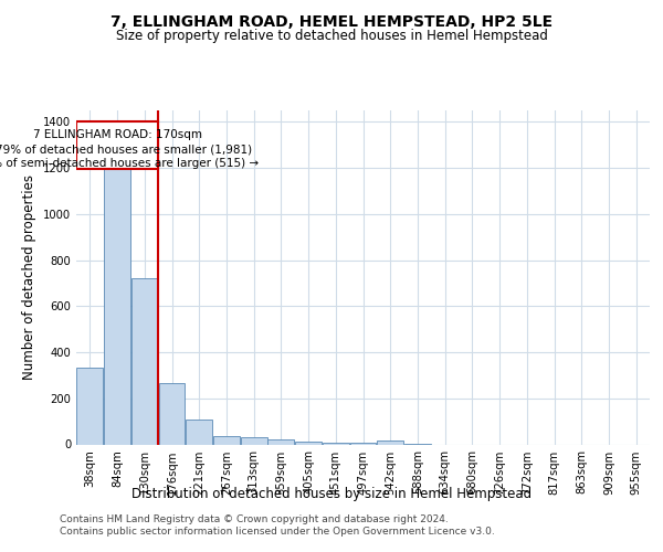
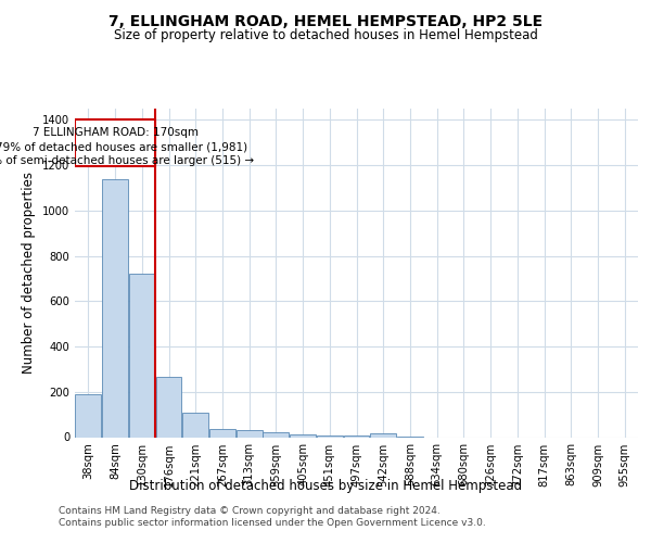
38sqm: 335 -> 190
84sqm: 1195 -> 1140
